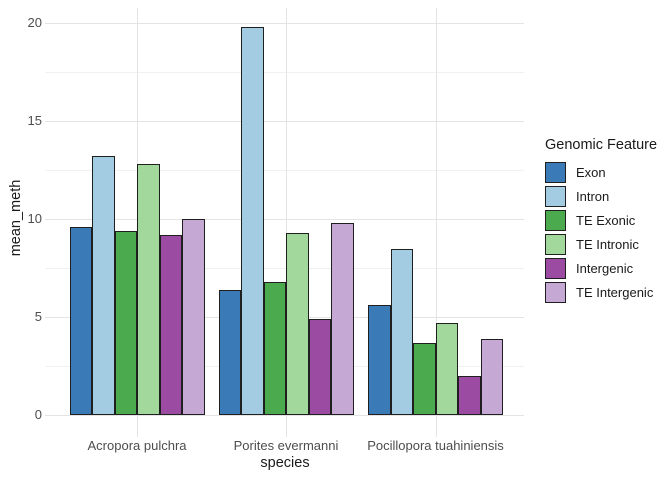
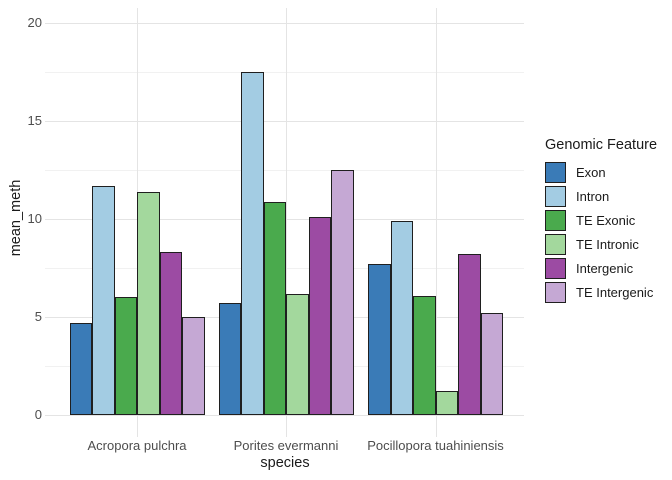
Exon/Acropora pulchra: 9.6 -> 4.7
Intron/Acropora pulchra: 13.2 -> 11.7
TE Exonic/Acropora pulchra: 9.4 -> 6.0
TE Intronic/Acropora pulchra: 12.8 -> 11.4
Intergenic/Acropora pulchra: 9.2 -> 8.3
TE Intergenic/Acropora pulchra: 10.0 -> 5.0
Exon/Porites evermanni: 6.4 -> 5.7
Intron/Porites evermanni: 19.8 -> 17.5
TE Exonic/Porites evermanni: 6.8 -> 10.9
TE Intronic/Porites evermanni: 9.3 -> 6.2
Intergenic/Porites evermanni: 4.9 -> 10.1
TE Intergenic/Porites evermanni: 9.8 -> 12.5
Exon/Pocillopora tuahiniensis: 5.6 -> 7.7
Intron/Pocillopora tuahiniensis: 8.5 -> 9.9
TE Exonic/Pocillopora tuahiniensis: 3.7 -> 6.1
TE Intronic/Pocillopora tuahiniensis: 4.7 -> 1.2
Intergenic/Pocillopora tuahiniensis: 2.0 -> 8.2
TE Intergenic/Pocillopora tuahiniensis: 3.9 -> 5.2
